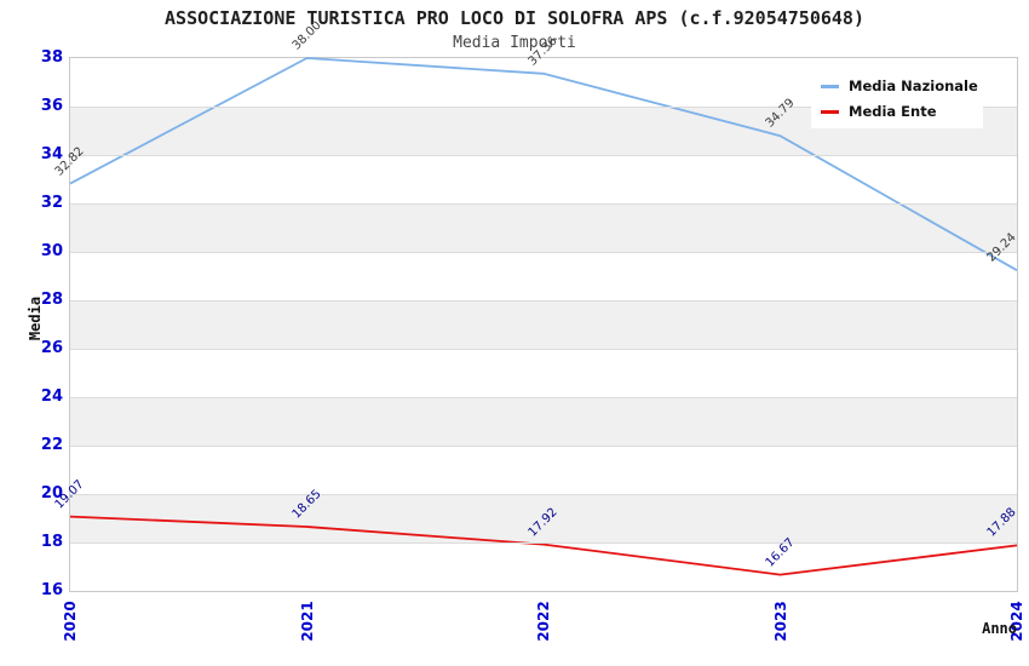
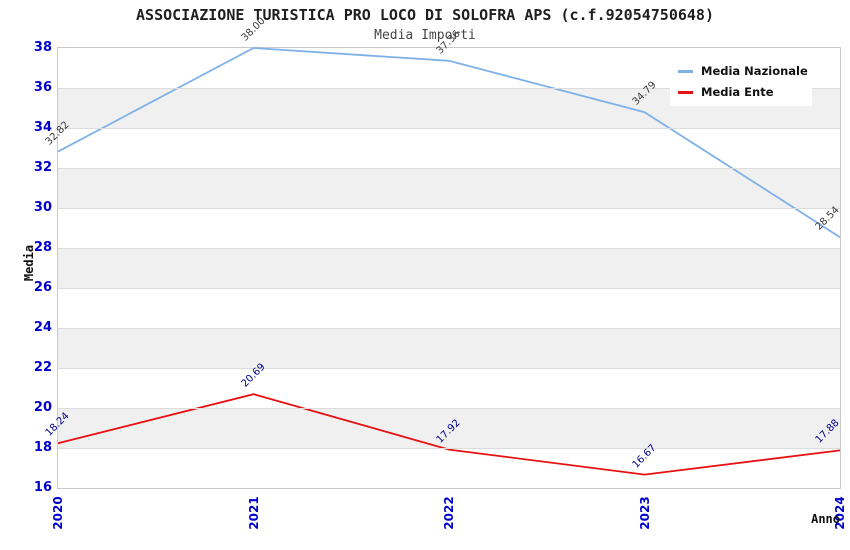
Media Ente/2020: 19.07 -> 18.24
Media Ente/2021: 18.65 -> 20.69
Media Nazionale/2024: 29.24 -> 28.54
